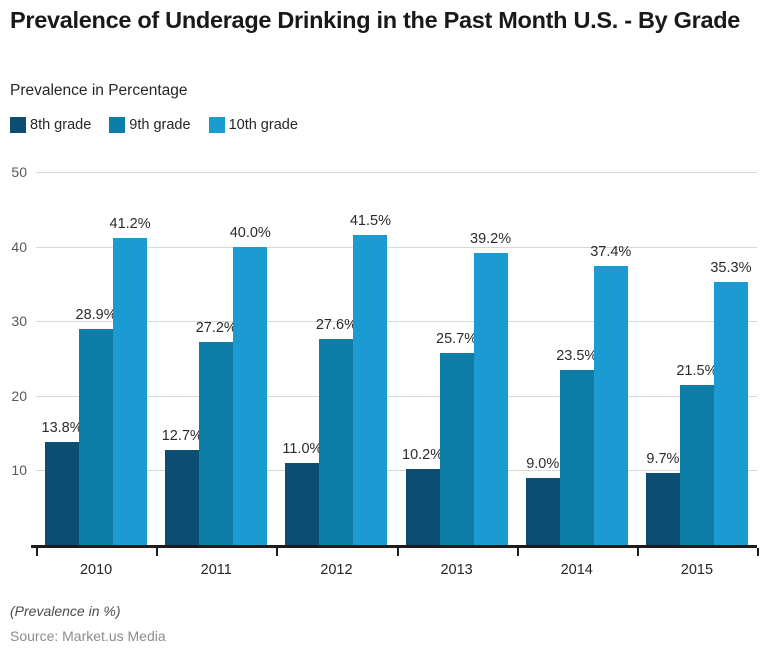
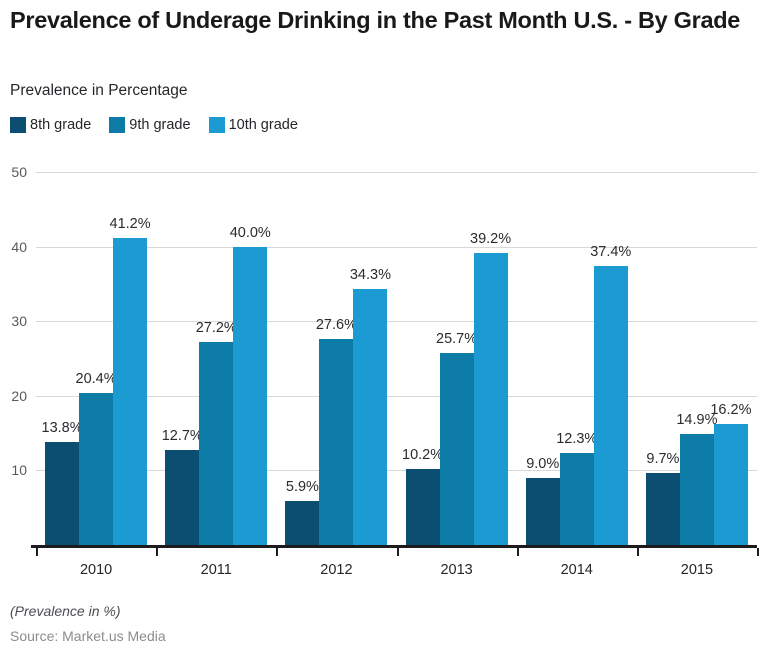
9th grade/2010: 28.9% -> 20.4%
8th grade/2012: 11.0% -> 5.9%
10th grade/2012: 41.5% -> 34.3%
9th grade/2014: 23.5% -> 12.3%
9th grade/2015: 21.5% -> 14.9%
10th grade/2015: 35.3% -> 16.2%
